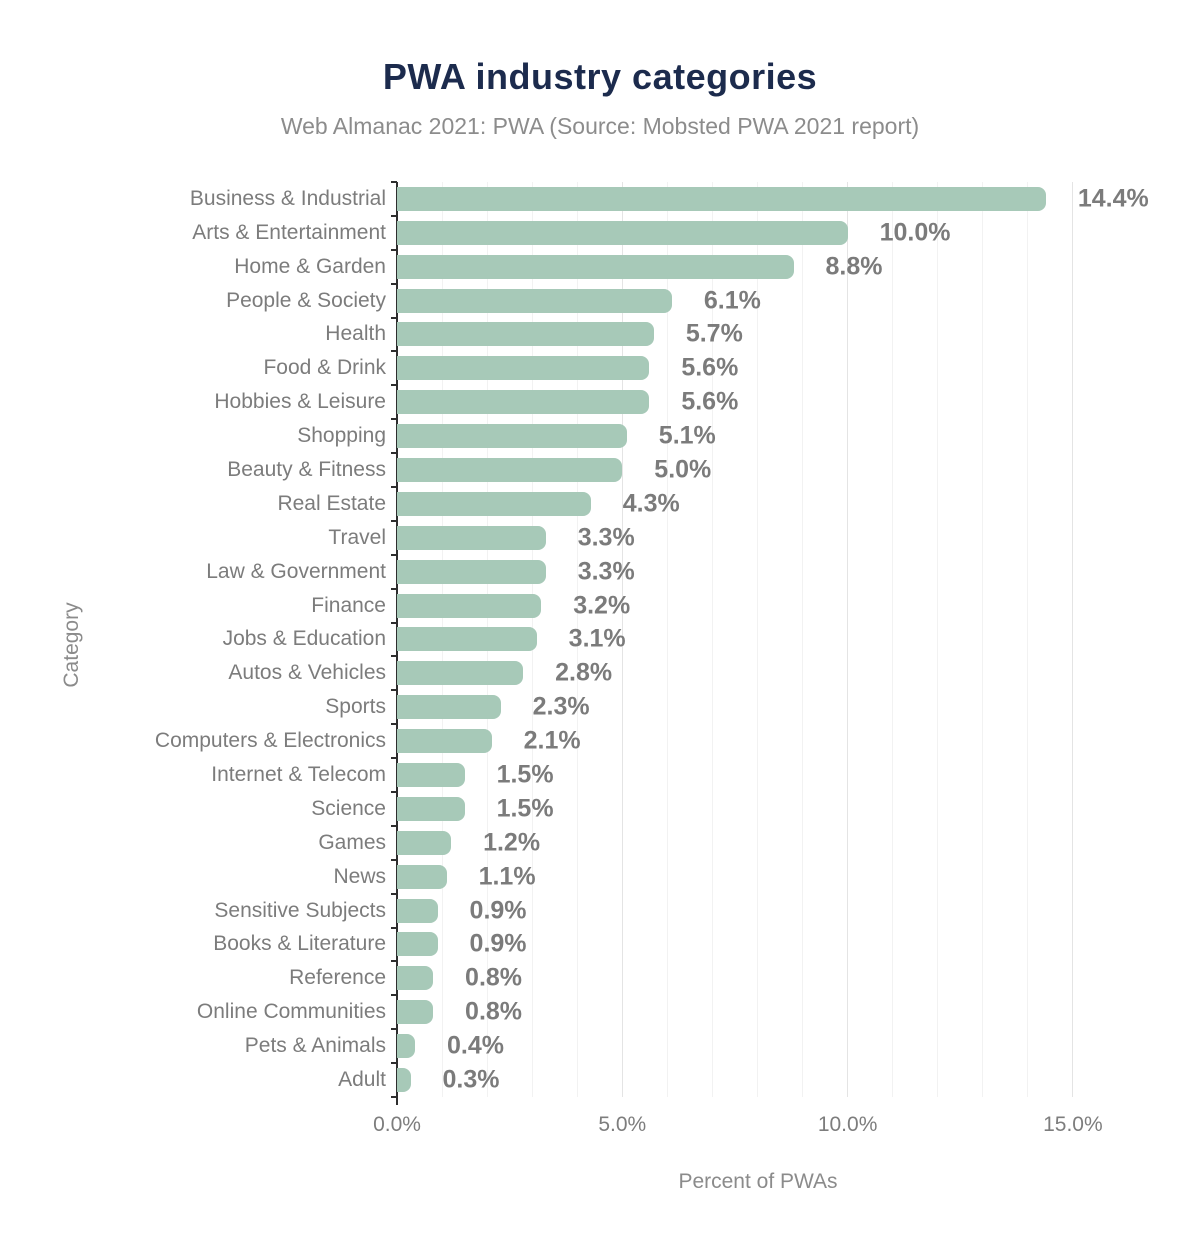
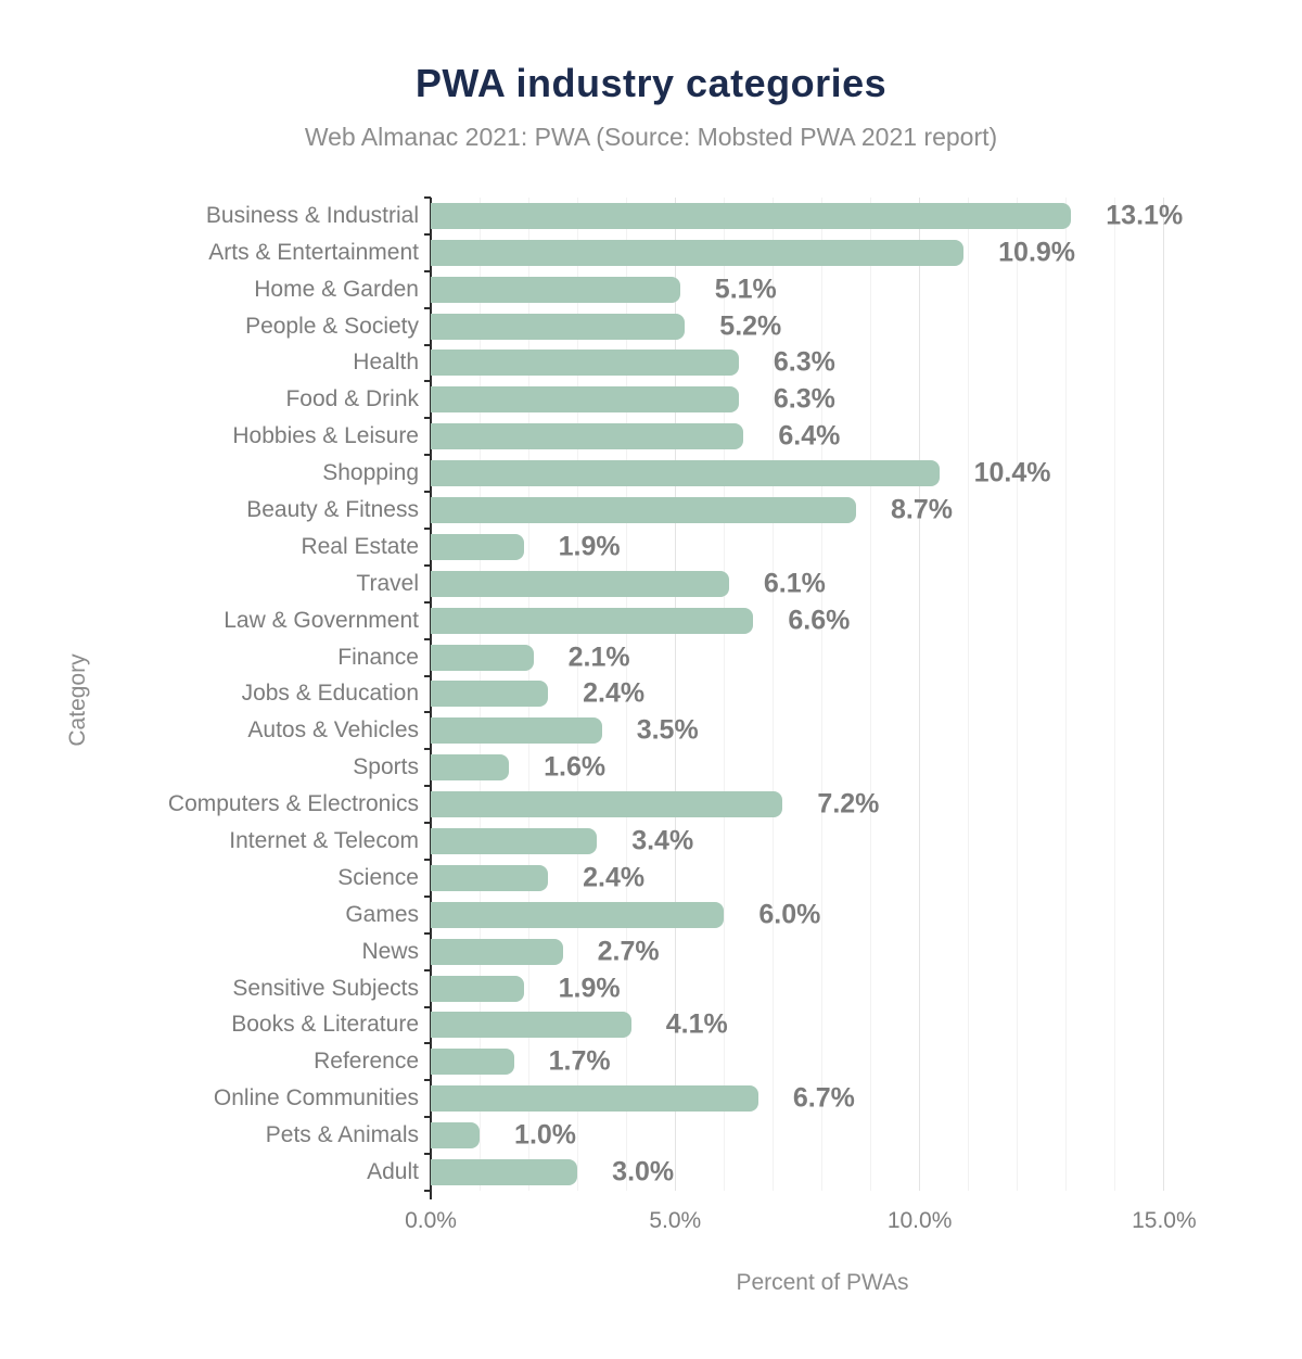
Business & Industrial: 14.4% -> 13.1%
Arts & Entertainment: 10.0% -> 10.9%
Home & Garden: 8.8% -> 5.1%
People & Society: 6.1% -> 5.2%
Health: 5.7% -> 6.3%
Food & Drink: 5.6% -> 6.3%
Hobbies & Leisure: 5.6% -> 6.4%
Shopping: 5.1% -> 10.4%
Beauty & Fitness: 5.0% -> 8.7%
Real Estate: 4.3% -> 1.9%
Travel: 3.3% -> 6.1%
Law & Government: 3.3% -> 6.6%
Finance: 3.2% -> 2.1%
Jobs & Education: 3.1% -> 2.4%
Autos & Vehicles: 2.8% -> 3.5%
Sports: 2.3% -> 1.6%
Computers & Electronics: 2.1% -> 7.2%
Internet & Telecom: 1.5% -> 3.4%
Science: 1.5% -> 2.4%
Games: 1.2% -> 6.0%
News: 1.1% -> 2.7%
Sensitive Subjects: 0.9% -> 1.9%
Books & Literature: 0.9% -> 4.1%
Reference: 0.8% -> 1.7%
Online Communities: 0.8% -> 6.7%
Pets & Animals: 0.4% -> 1.0%
Adult: 0.3% -> 3.0%
